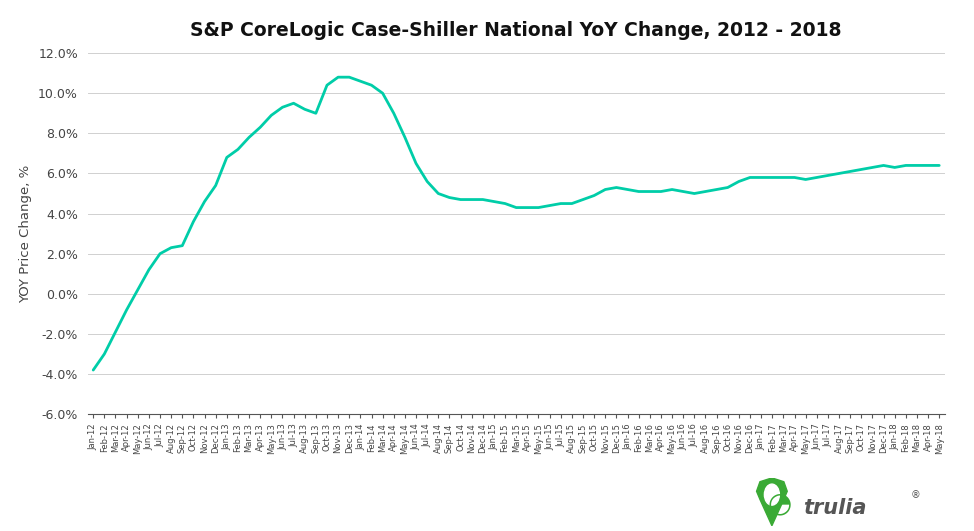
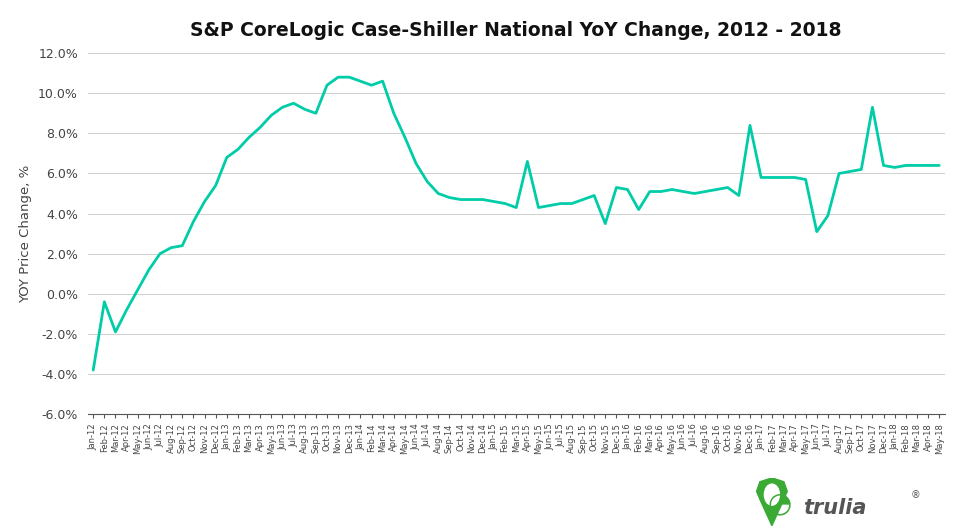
Feb-12: -3.0% -> -0.4%
Mar-14: 10.0% -> 10.6%
Apr-15: 4.3% -> 6.6%
Nov-15: 5.2% -> 3.5%
Feb-16: 5.1% -> 4.2%
Nov-16: 5.6% -> 4.9%
Dec-16: 5.8% -> 8.4%
Jun-17: 5.8% -> 3.1%
Jul-17: 5.9% -> 3.9%
Nov-17: 6.3% -> 9.3%
